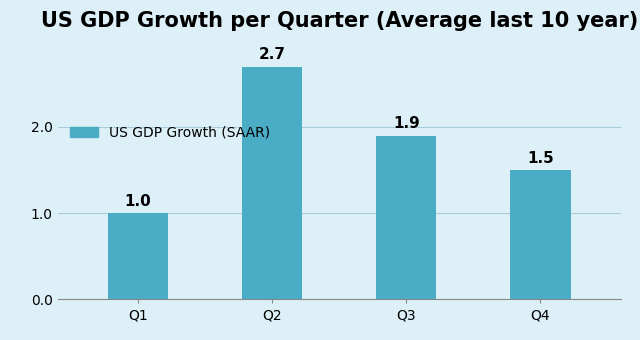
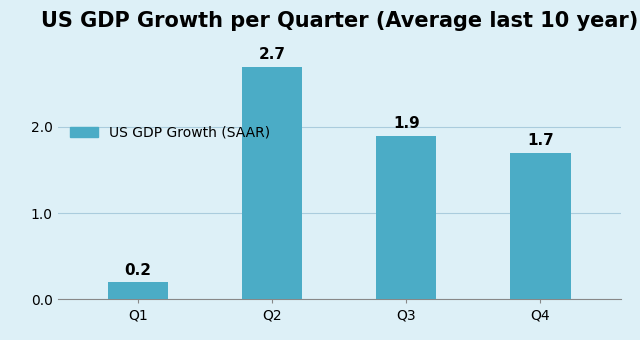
Q1: 1.0 -> 0.2
Q4: 1.5 -> 1.7
